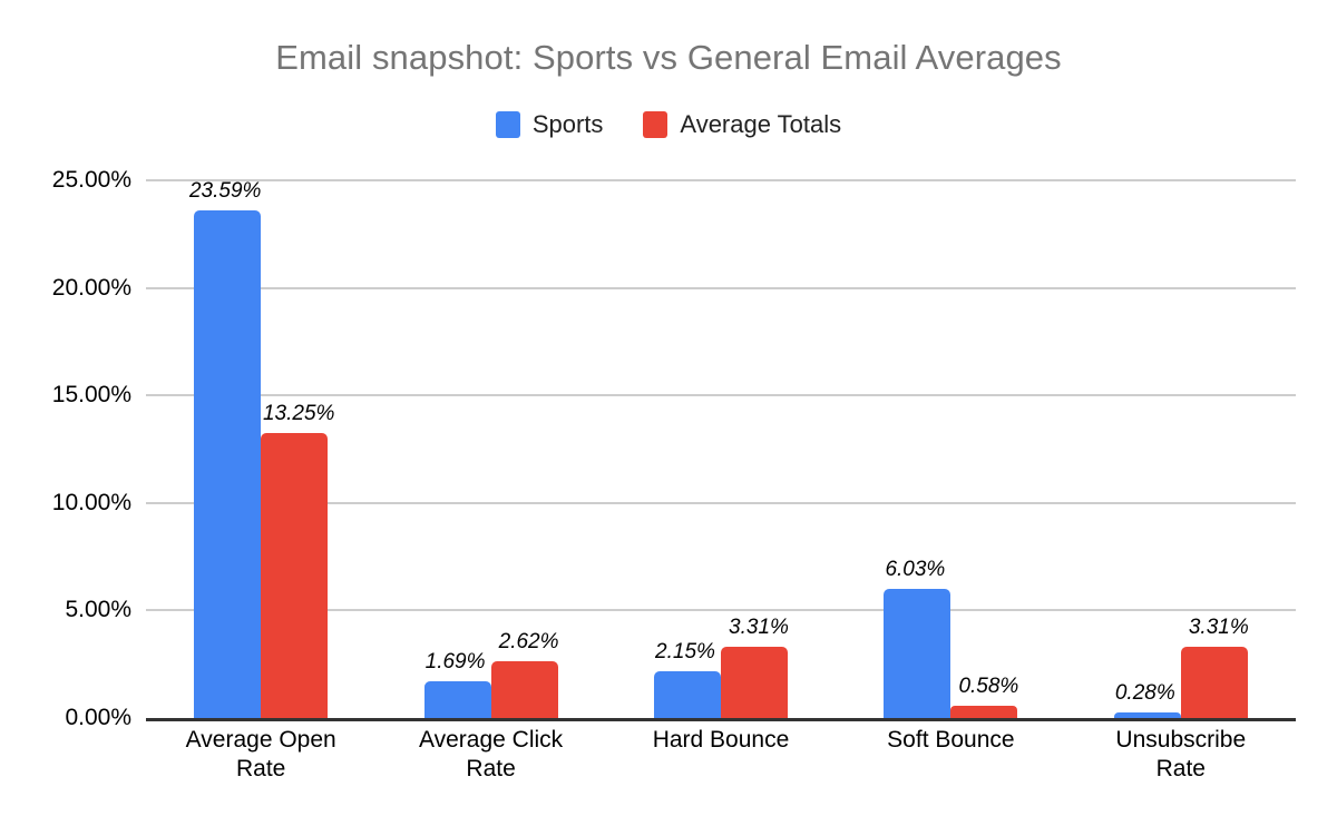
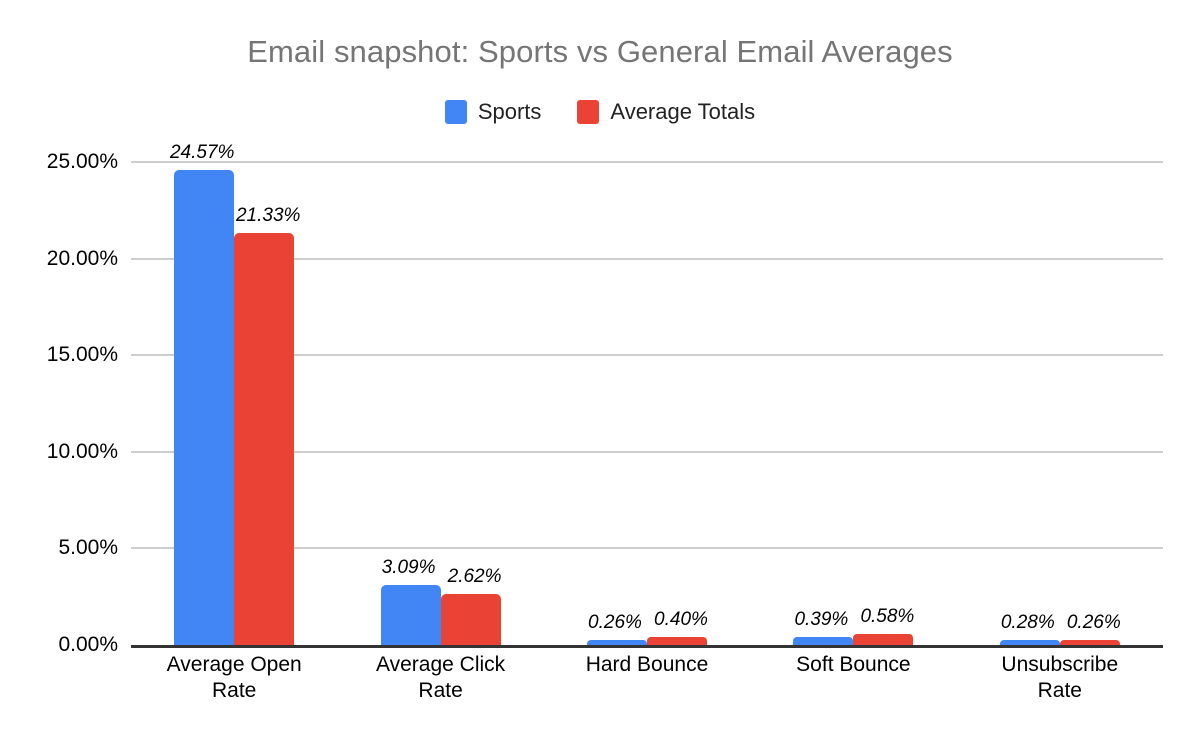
Sports/Average Open Rate: 23.59% -> 24.57%
Average Totals/Average Open Rate: 13.25% -> 21.33%
Sports/Average Click Rate: 1.69% -> 3.09%
Sports/Hard Bounce: 2.15% -> 0.26%
Average Totals/Hard Bounce: 3.31% -> 0.40%
Sports/Soft Bounce: 6.03% -> 0.39%
Average Totals/Unsubscribe Rate: 3.31% -> 0.26%
